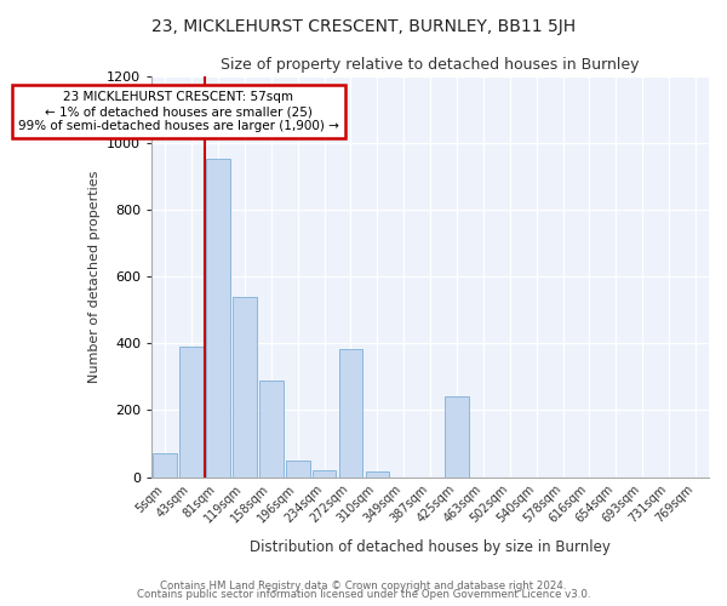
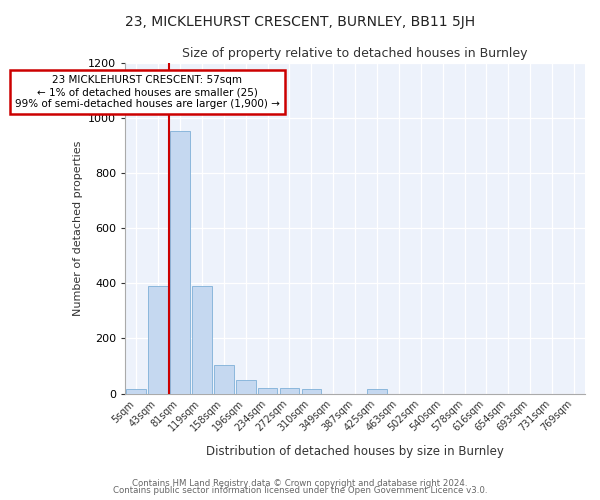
5sqm: 70 -> 15
119sqm: 540 -> 390
158sqm: 290 -> 105
272sqm: 385 -> 20
425sqm: 240 -> 15
